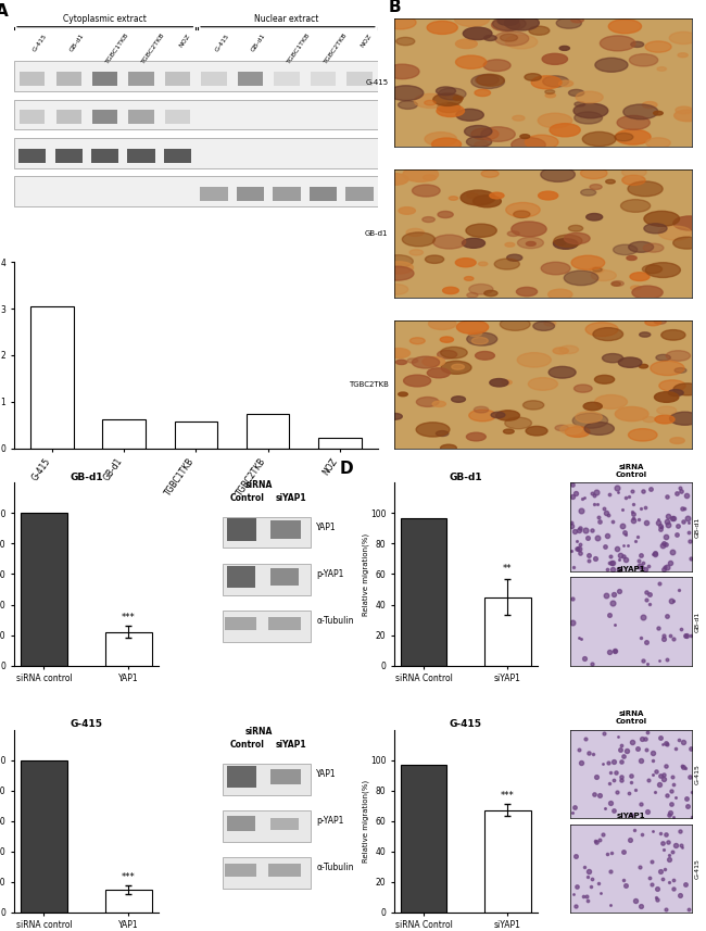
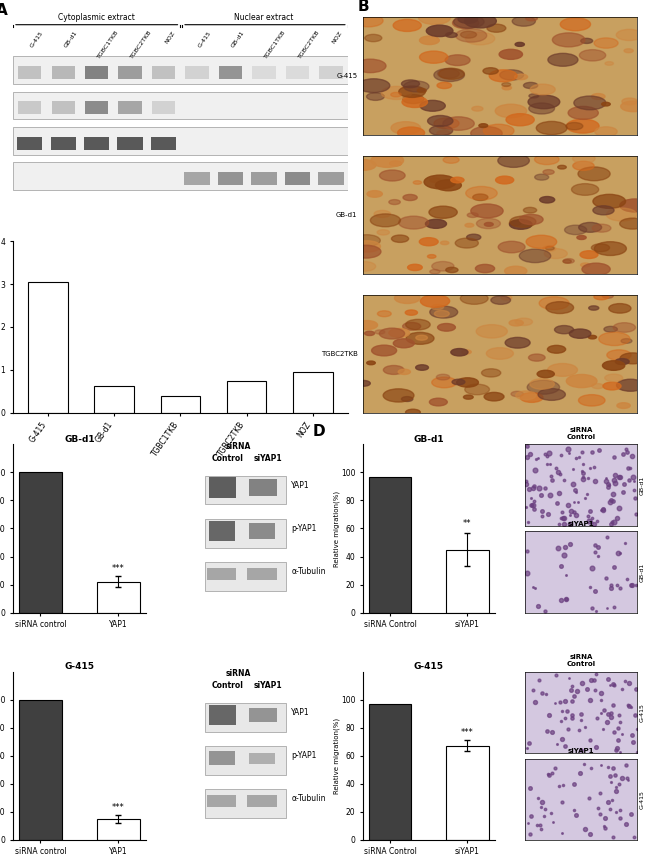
TGBC1TKB: 0.57 -> 0.40
NOZ: 0.22 -> 0.95
